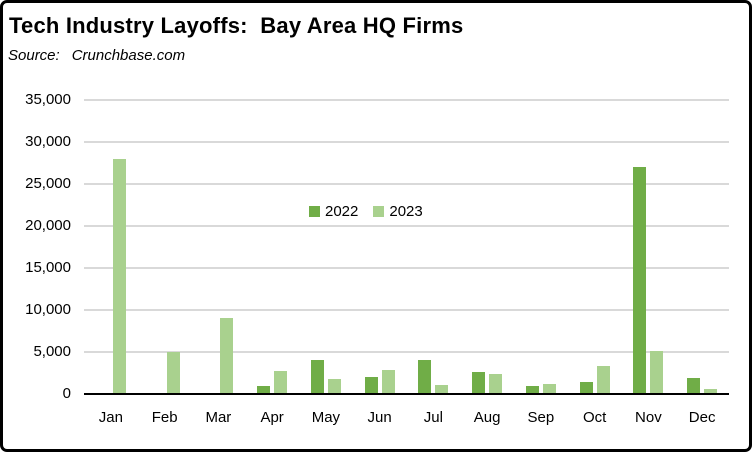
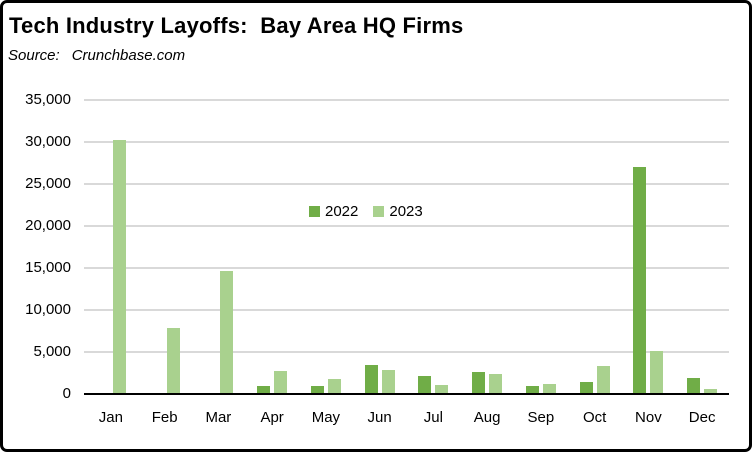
2023/Jan: 28000 -> 30000
2023/Feb: 5000 -> 8000
2023/Mar: 9000 -> 15000
2022/May: 4000 -> 1000
2022/Jun: 2000 -> 4000
2022/Jul: 4000 -> 2000
